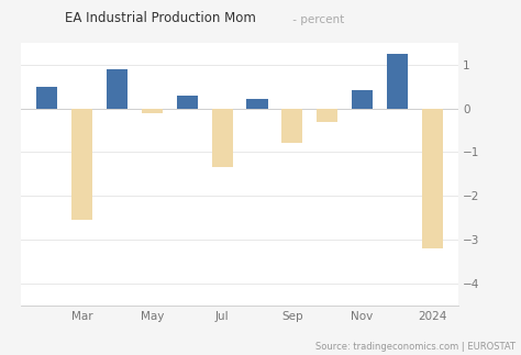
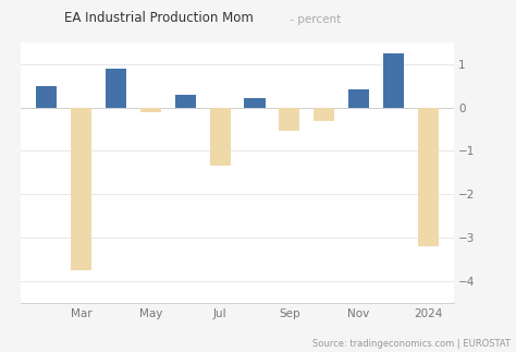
Mar: -2.55 -> -3.75
Sep: -0.80 -> -0.55
